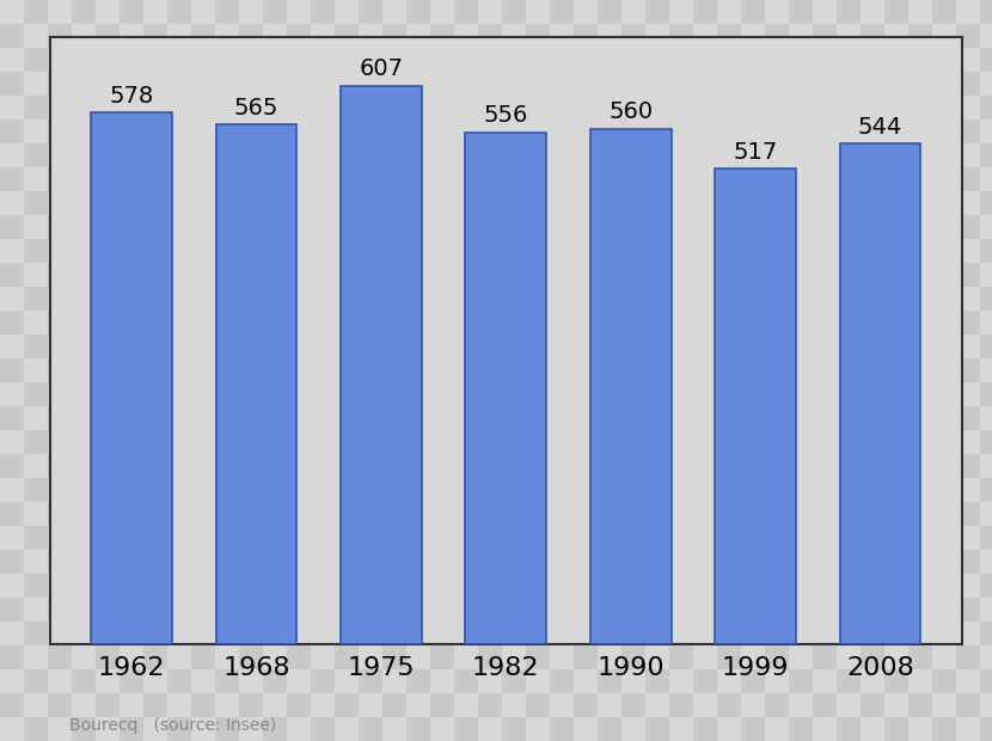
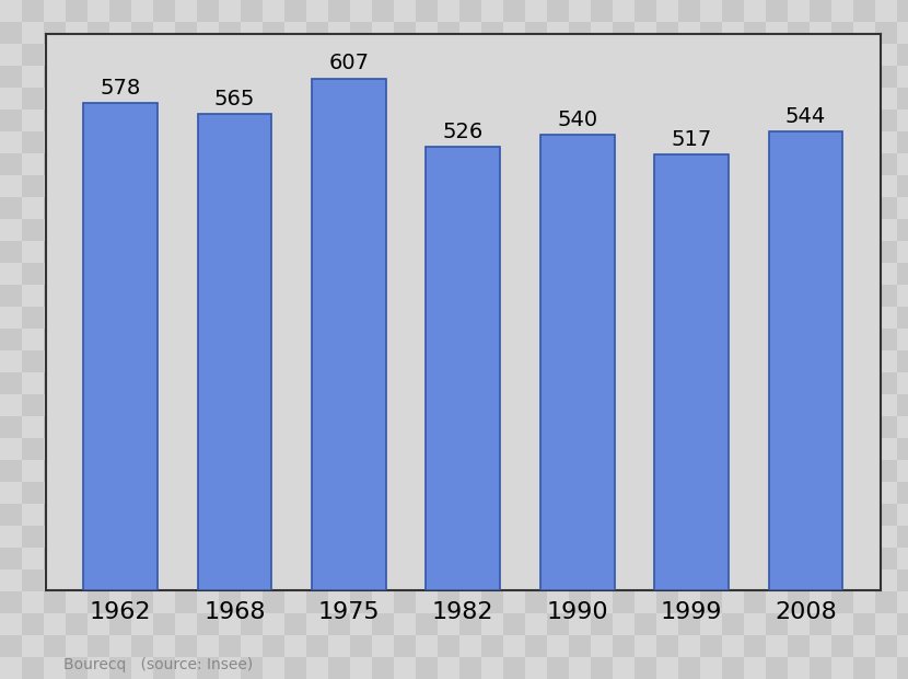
1982: 556 -> 526
1990: 560 -> 540
